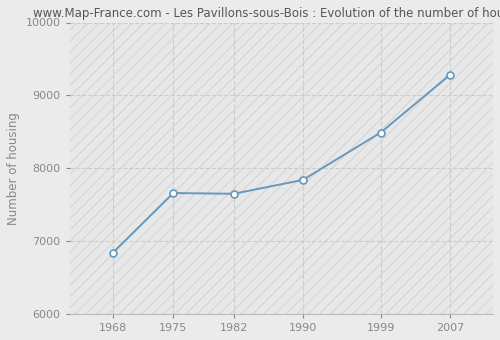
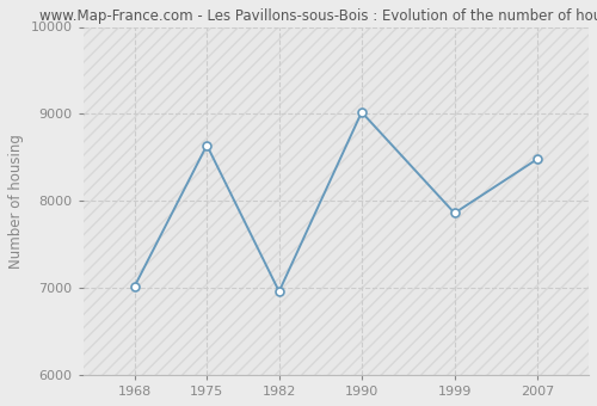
1968: 6840 -> 7020
1975: 7660 -> 8640
1982: 7650 -> 6960
1990: 7840 -> 9020
1999: 8490 -> 7860
2007: 9280 -> 8480
